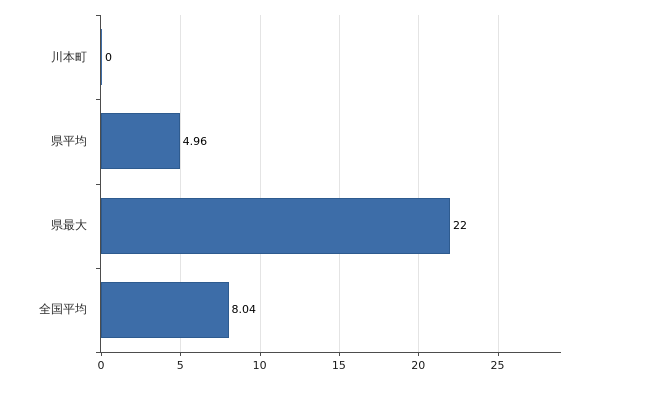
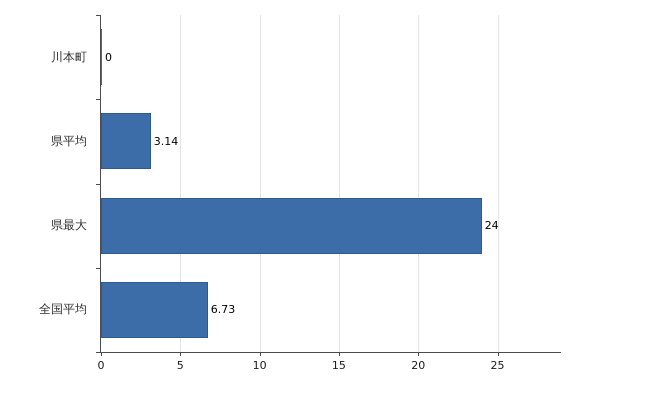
県平均: 4.96 -> 3.14
県最大: 22 -> 24
全国平均: 8.04 -> 6.73
